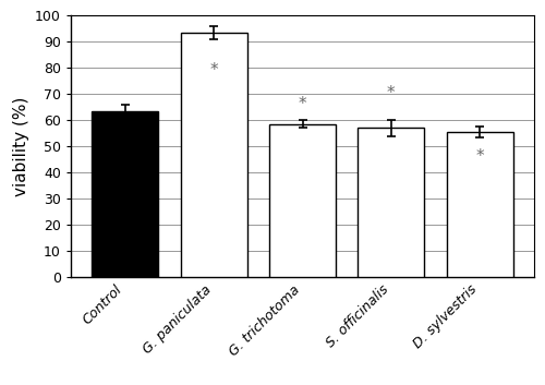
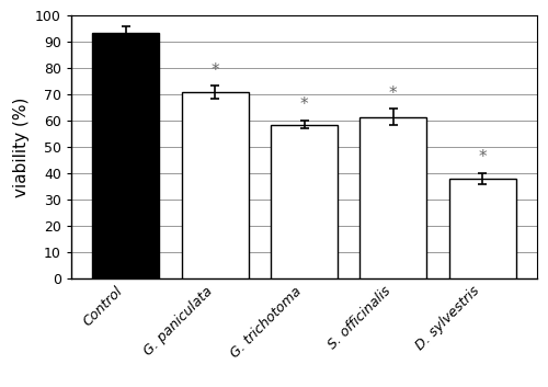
Control: 63.5 -> 93.5
G. paniculata: 93.5 -> 71.0
S. officinalis: 57.0 -> 61.5
D. sylvestris: 55.5 -> 38.0
